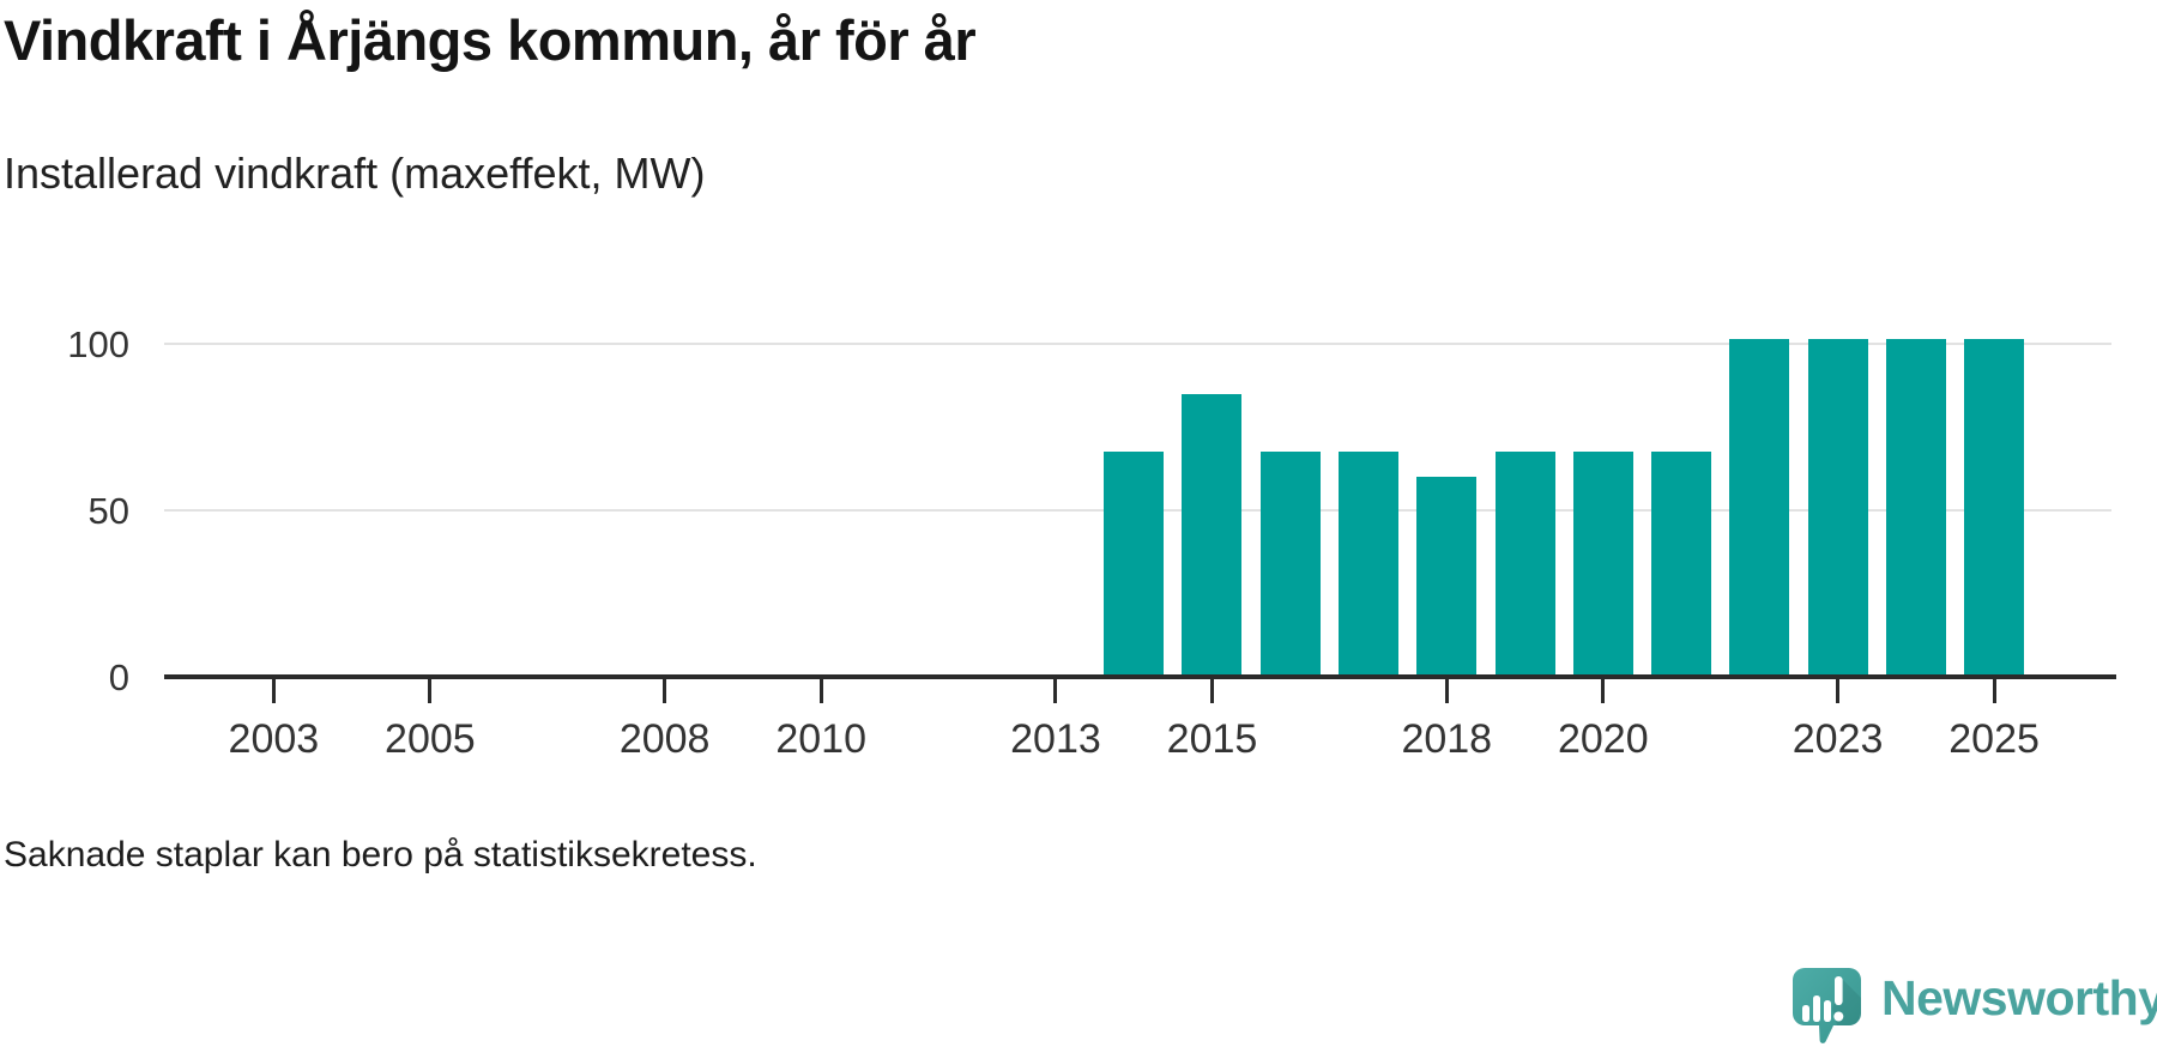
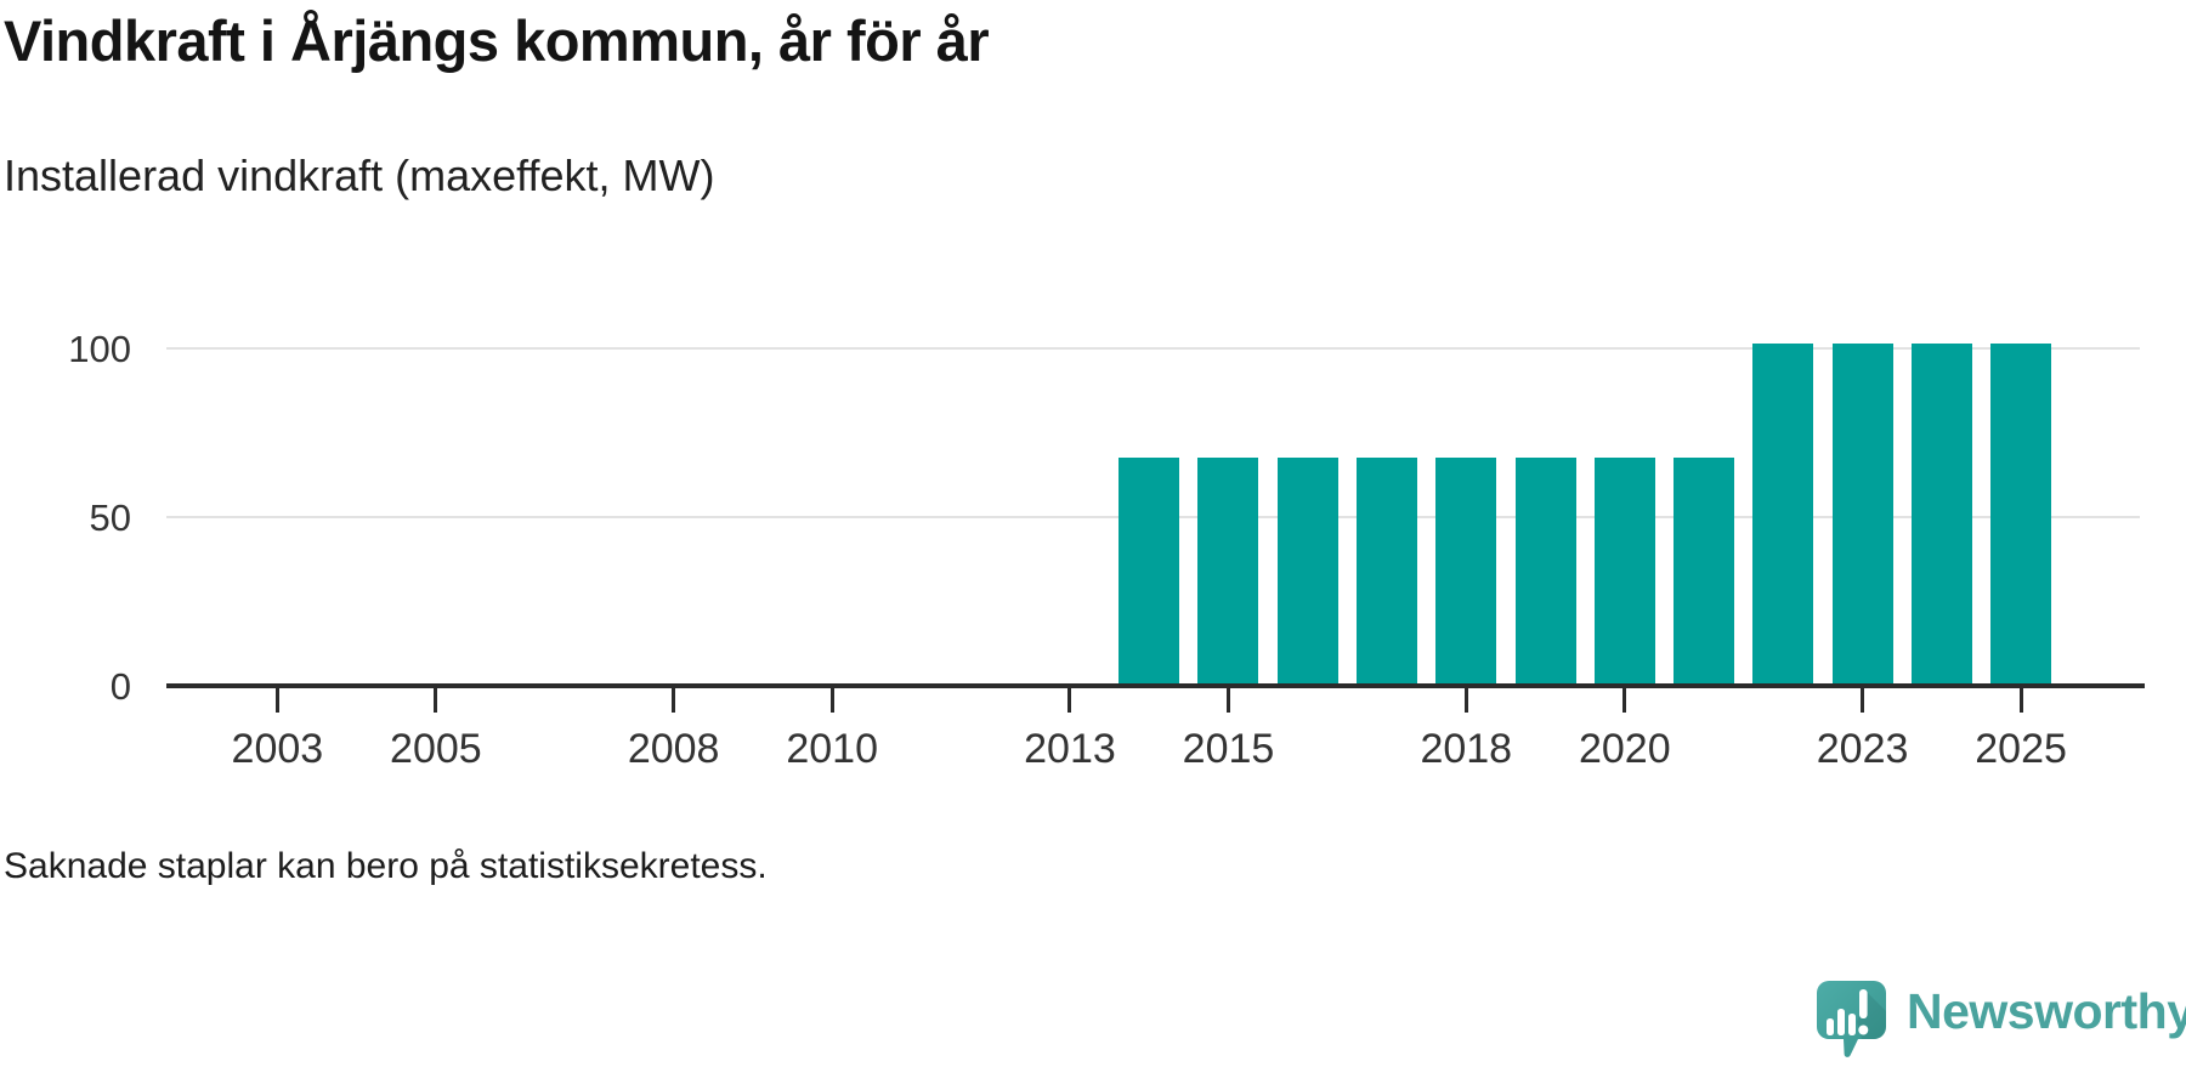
2015: 85 -> 68
2018: 60 -> 68
